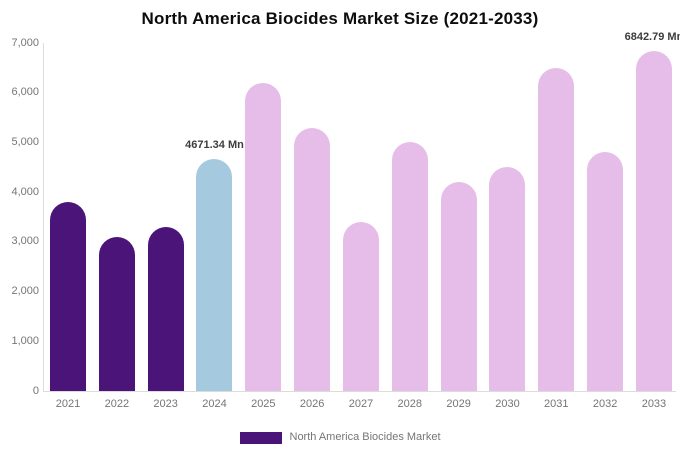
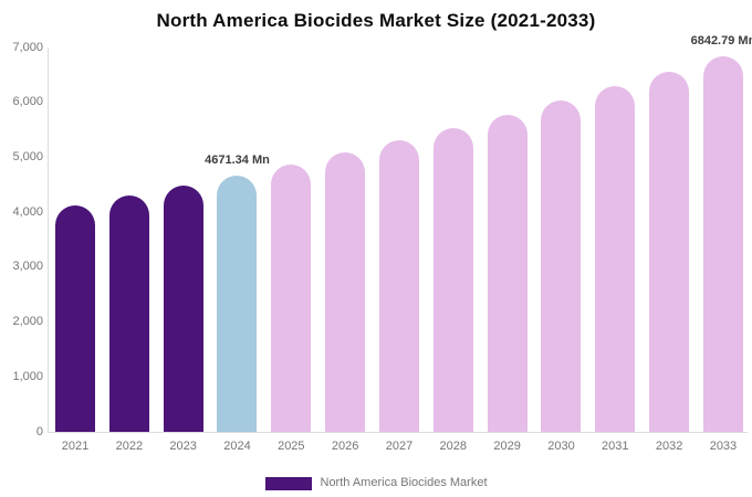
2021: 3800 -> 4100
2022: 3100 -> 4300
2023: 3300 -> 4500
2025: 6200 -> 4900
2026: 5300 -> 5100
2027: 3400 -> 5300
2028: 5000 -> 5500
2029: 4200 -> 5800
2030: 4500 -> 6000
2031: 6500 -> 6300
2032: 4800 -> 6600
